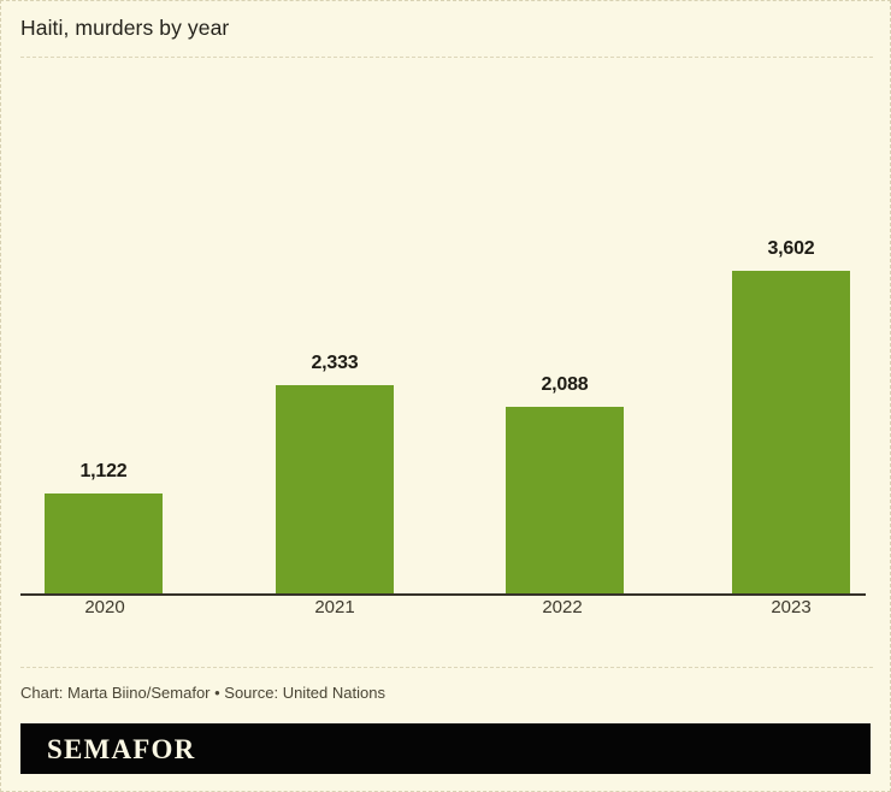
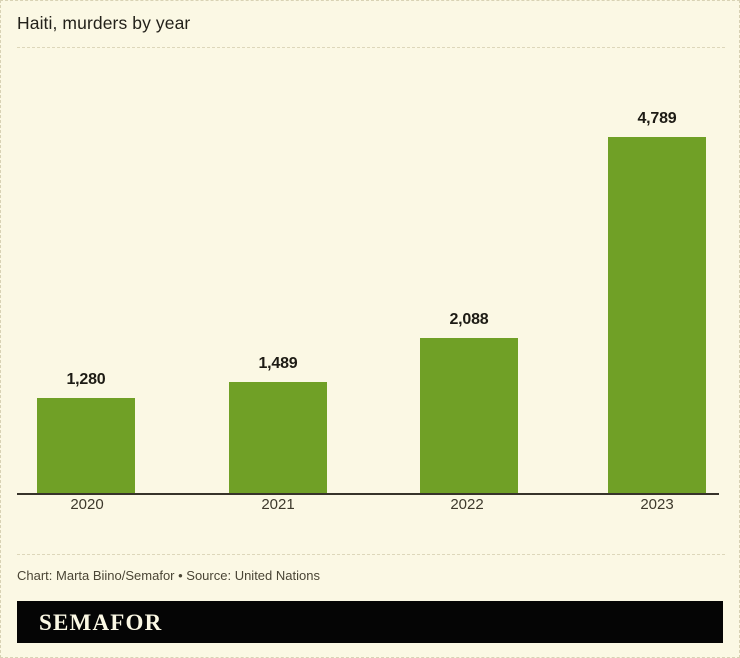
2020: 1,122 -> 1,280
2021: 2,333 -> 1,489
2023: 3,602 -> 4,789
